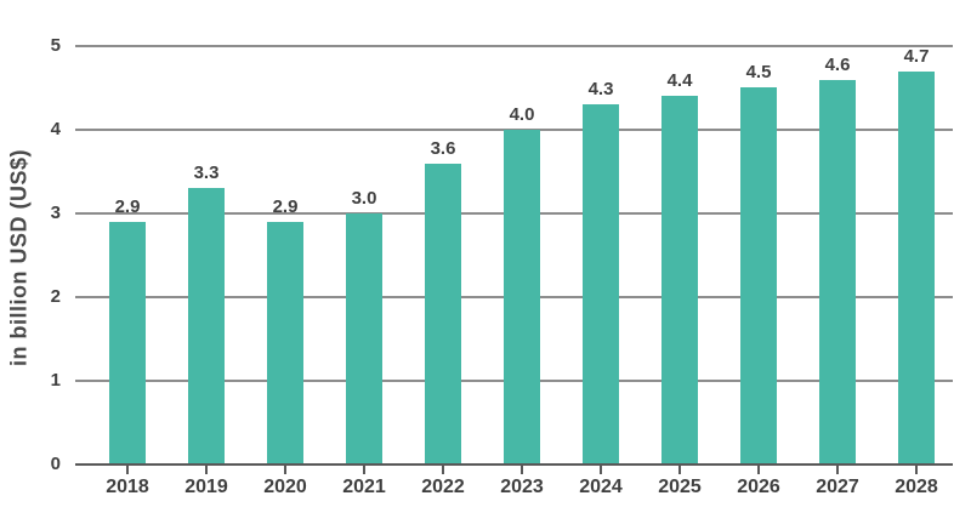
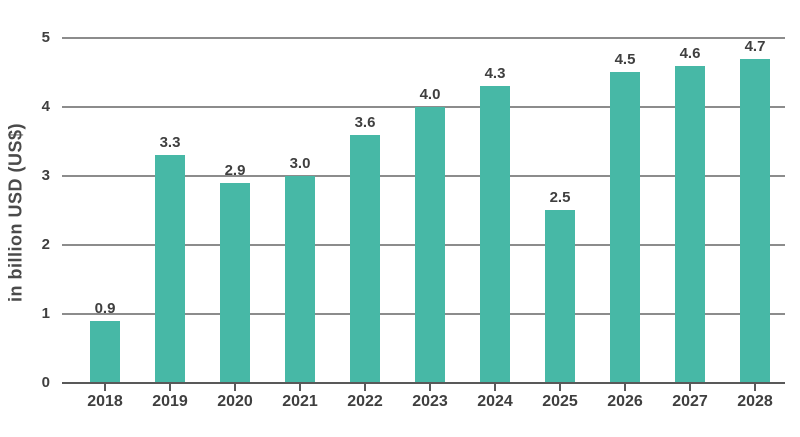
2018: 2.9 -> 0.9
2025: 4.4 -> 2.5
